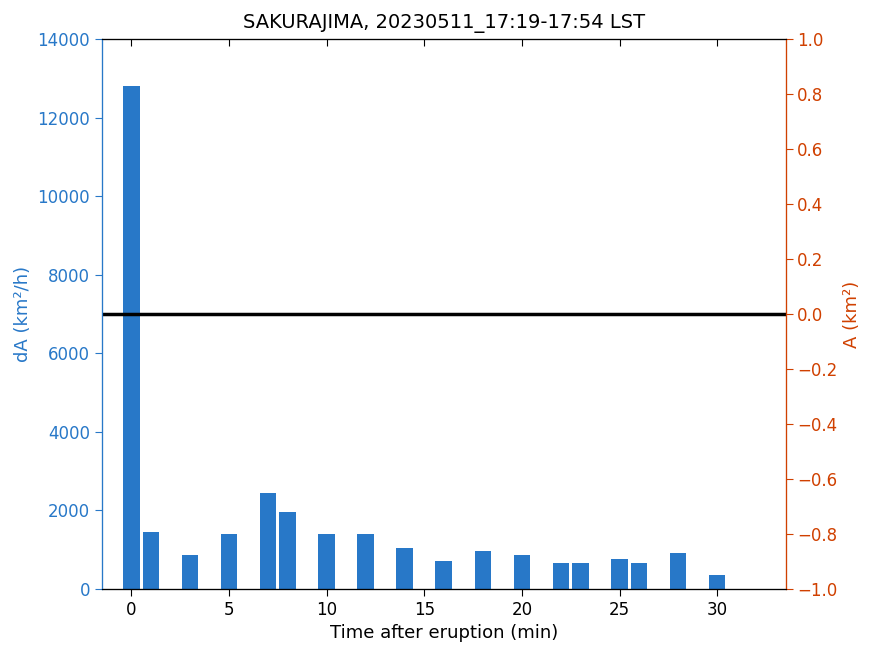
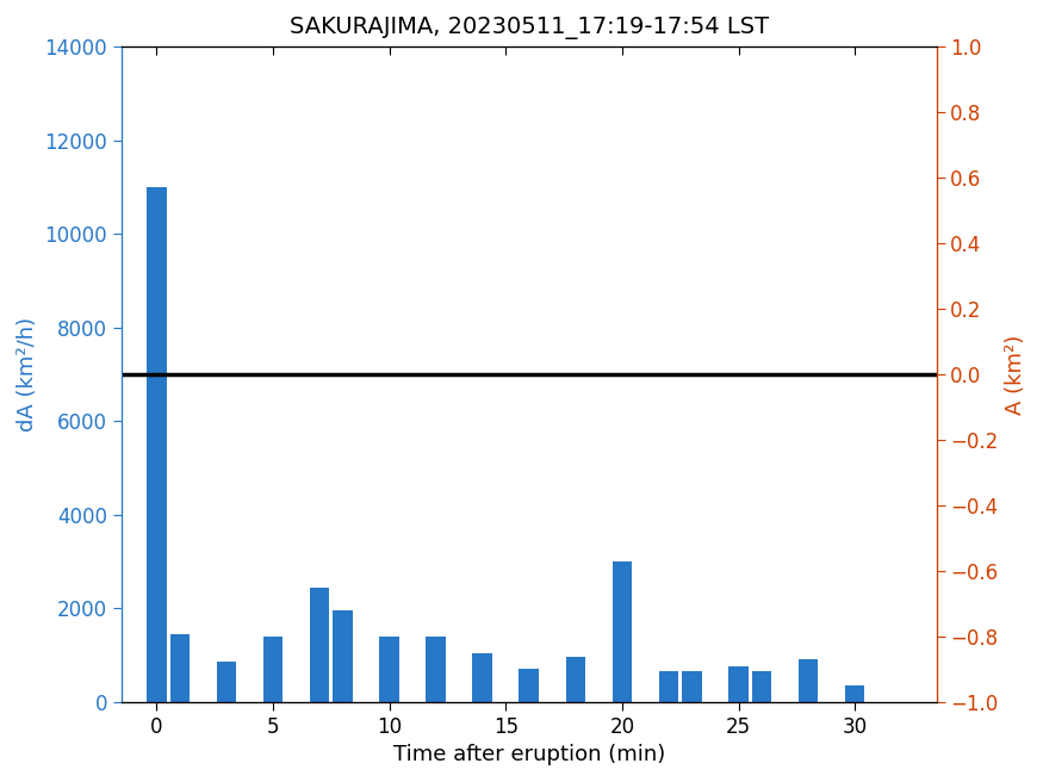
0: 12800 -> 11000
20: 850 -> 3000
